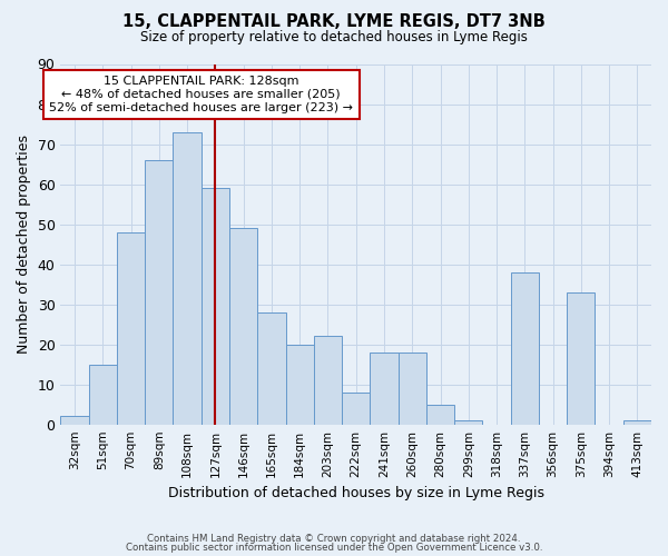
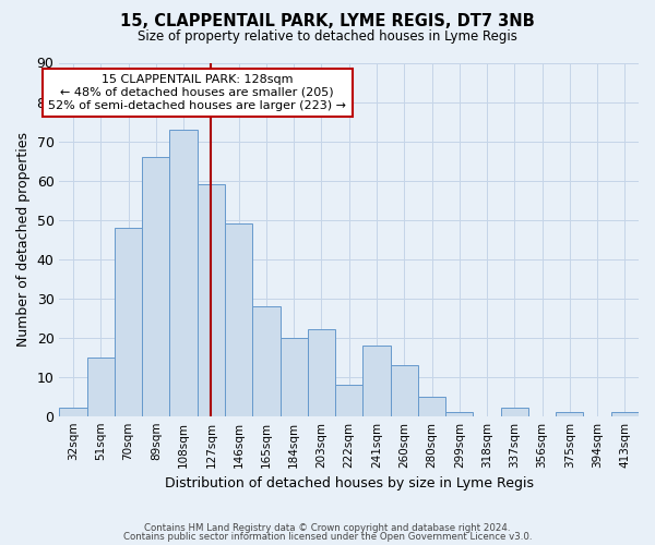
260sqm: 18 -> 13
337sqm: 38 -> 2
375sqm: 33 -> 1
